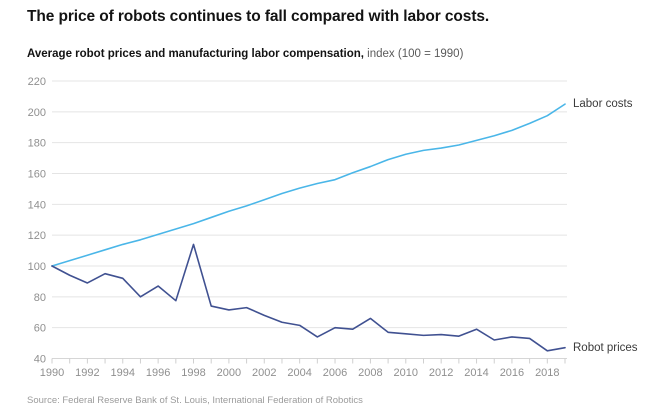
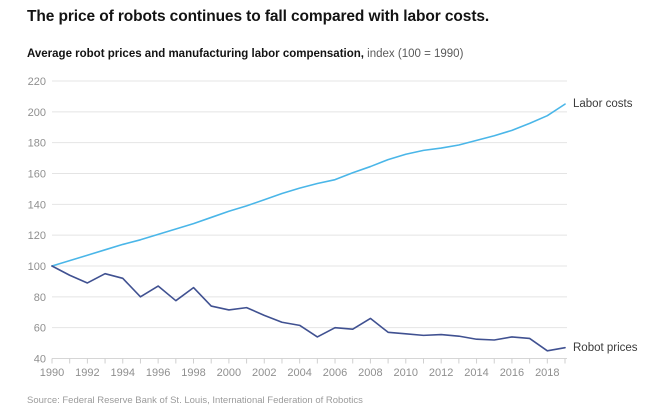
Robot prices/1998: 114 -> 86
Robot prices/2014: 59 -> 52
